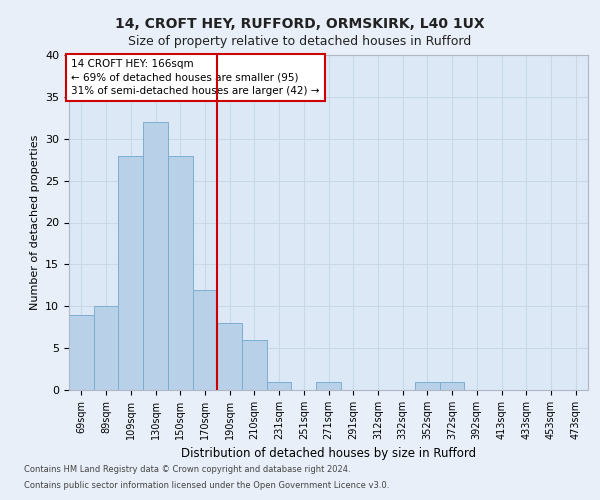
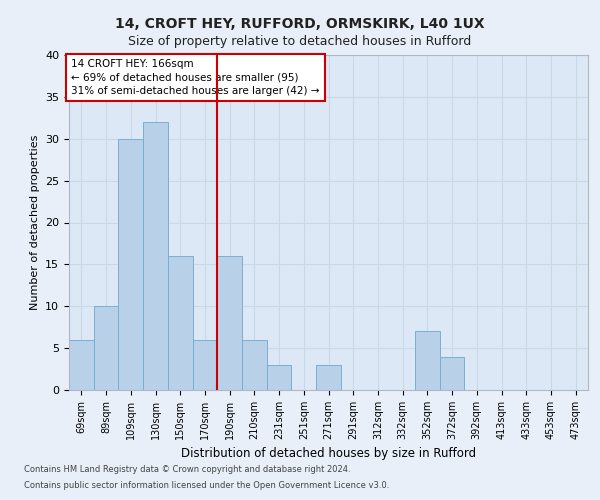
69sqm: 9 -> 6
109sqm: 28 -> 30
150sqm: 28 -> 16
170sqm: 12 -> 6
190sqm: 8 -> 16
231sqm: 1 -> 3
271sqm: 1 -> 3
352sqm: 1 -> 7
372sqm: 1 -> 4
